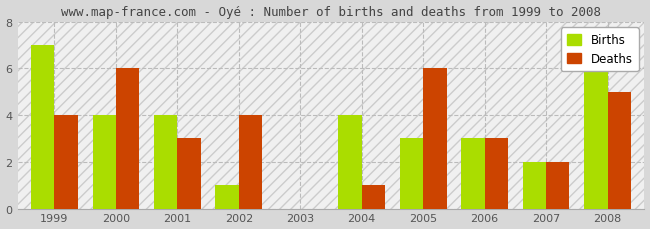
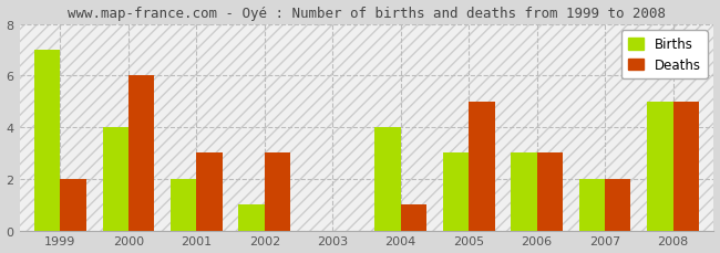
Deaths/1999: 4 -> 2
Births/2001: 4 -> 2
Deaths/2002: 4 -> 3
Deaths/2005: 6 -> 5
Births/2008: 6 -> 5
